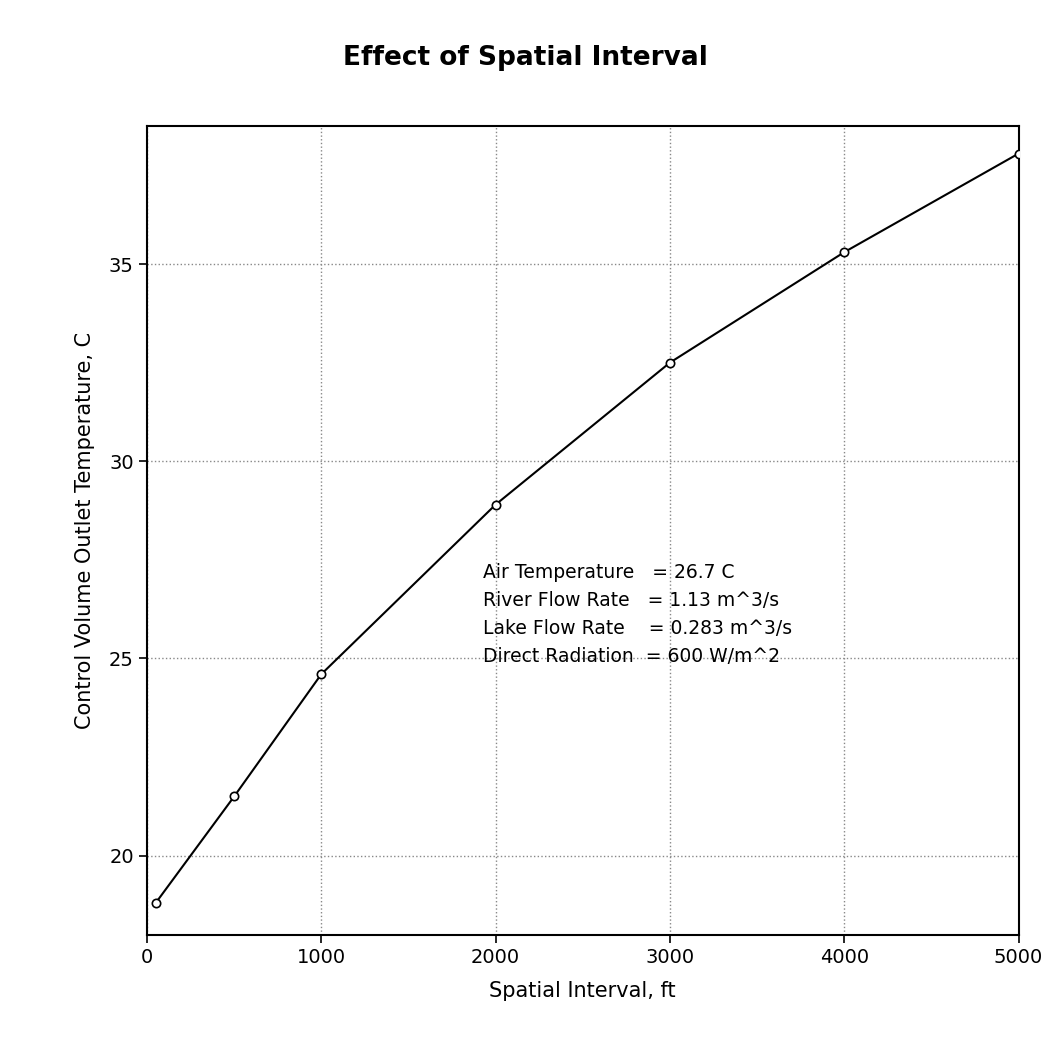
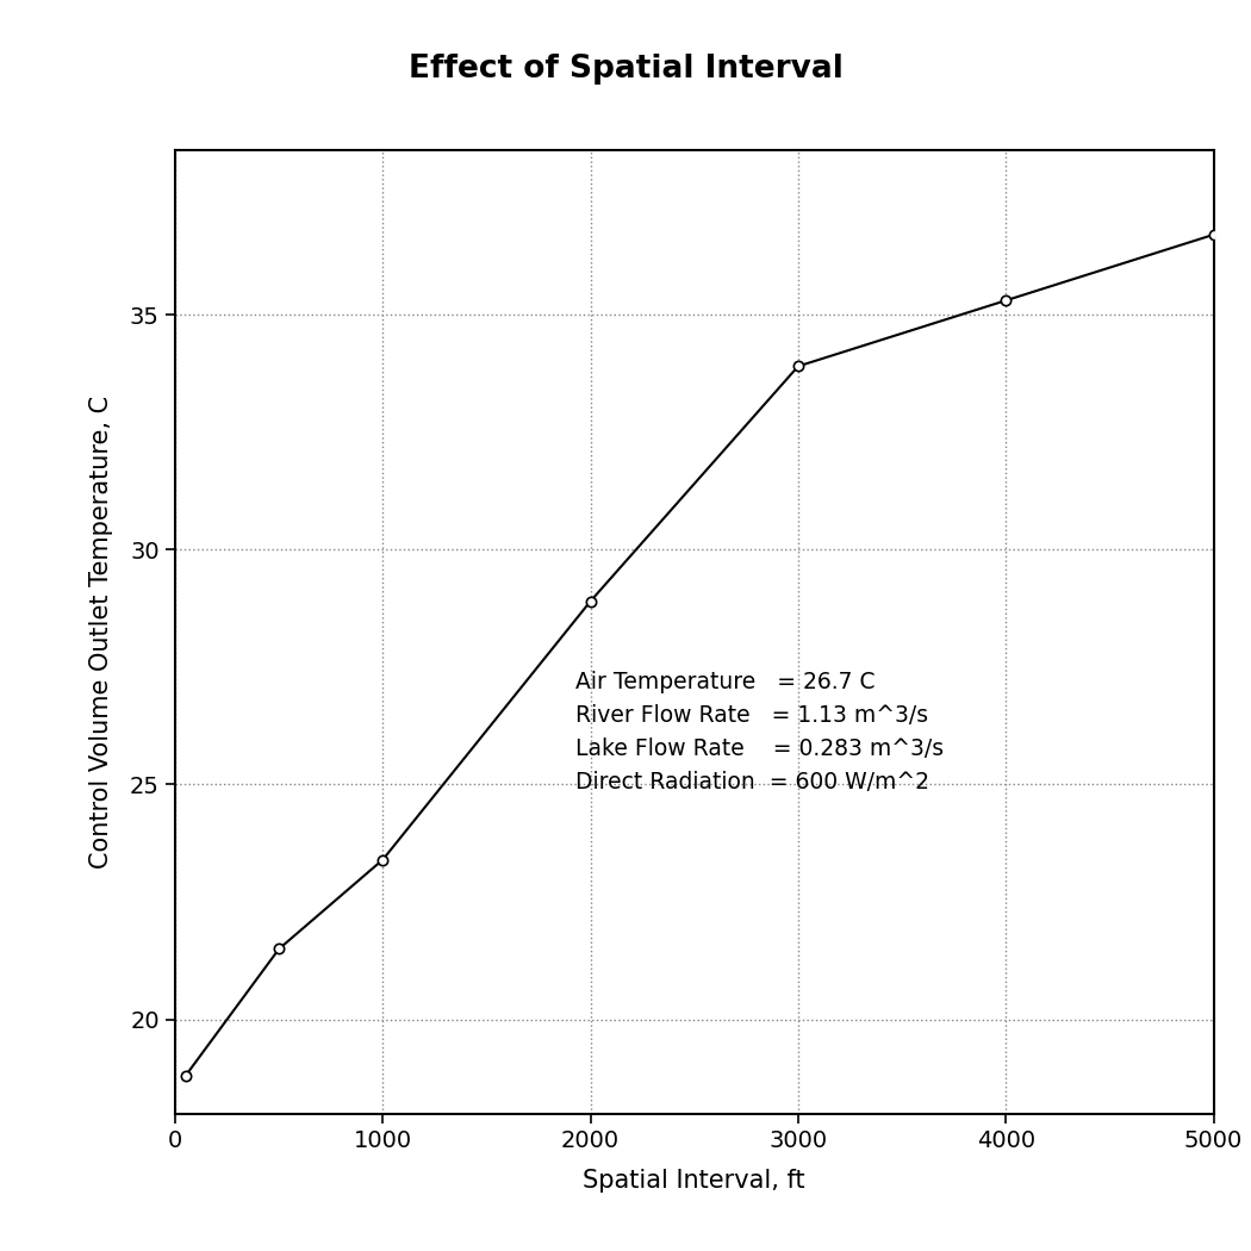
1000: 24.6 -> 23.4
3000: 32.5 -> 33.9
5000: 37.8 -> 36.7
